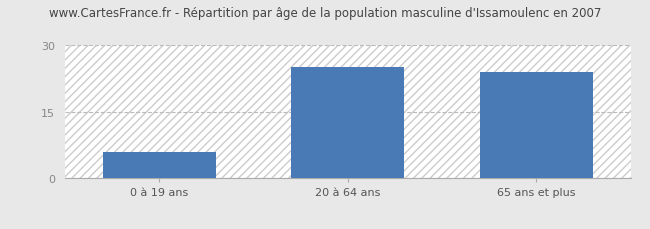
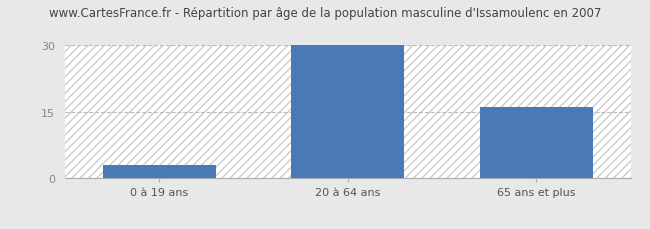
0 à 19 ans: 6 -> 3
20 à 64 ans: 25 -> 30
65 ans et plus: 24 -> 16
